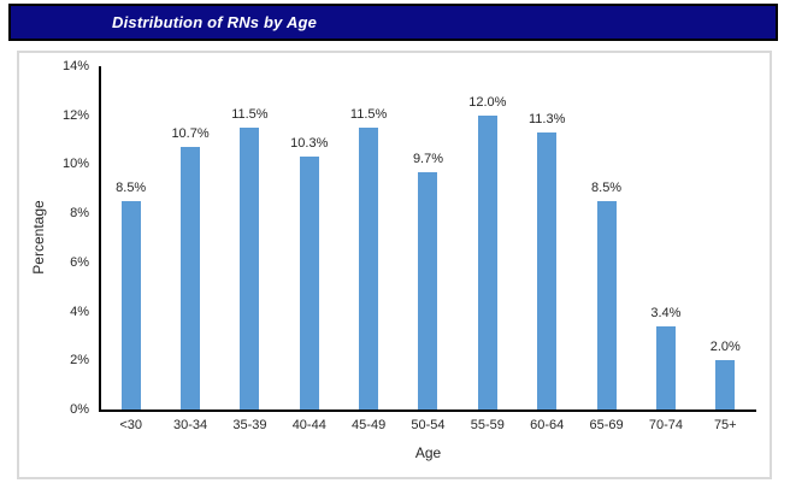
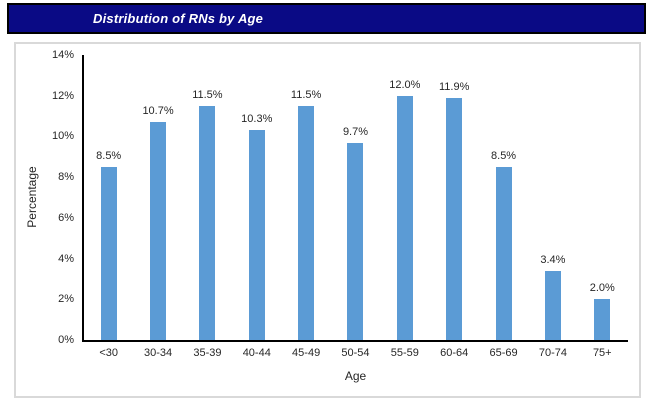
60-64: 11.3% -> 11.9%
